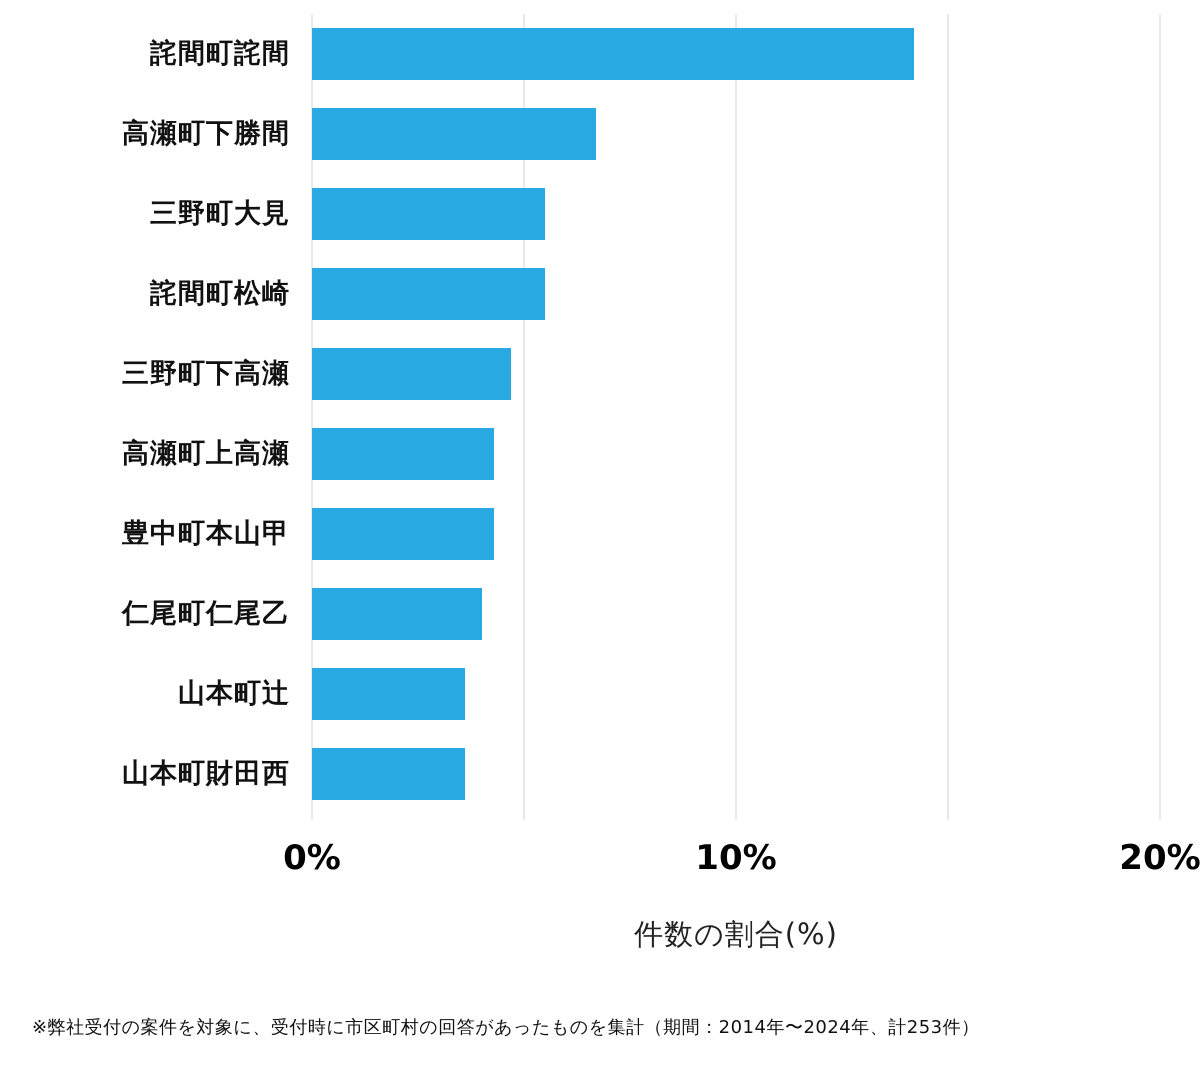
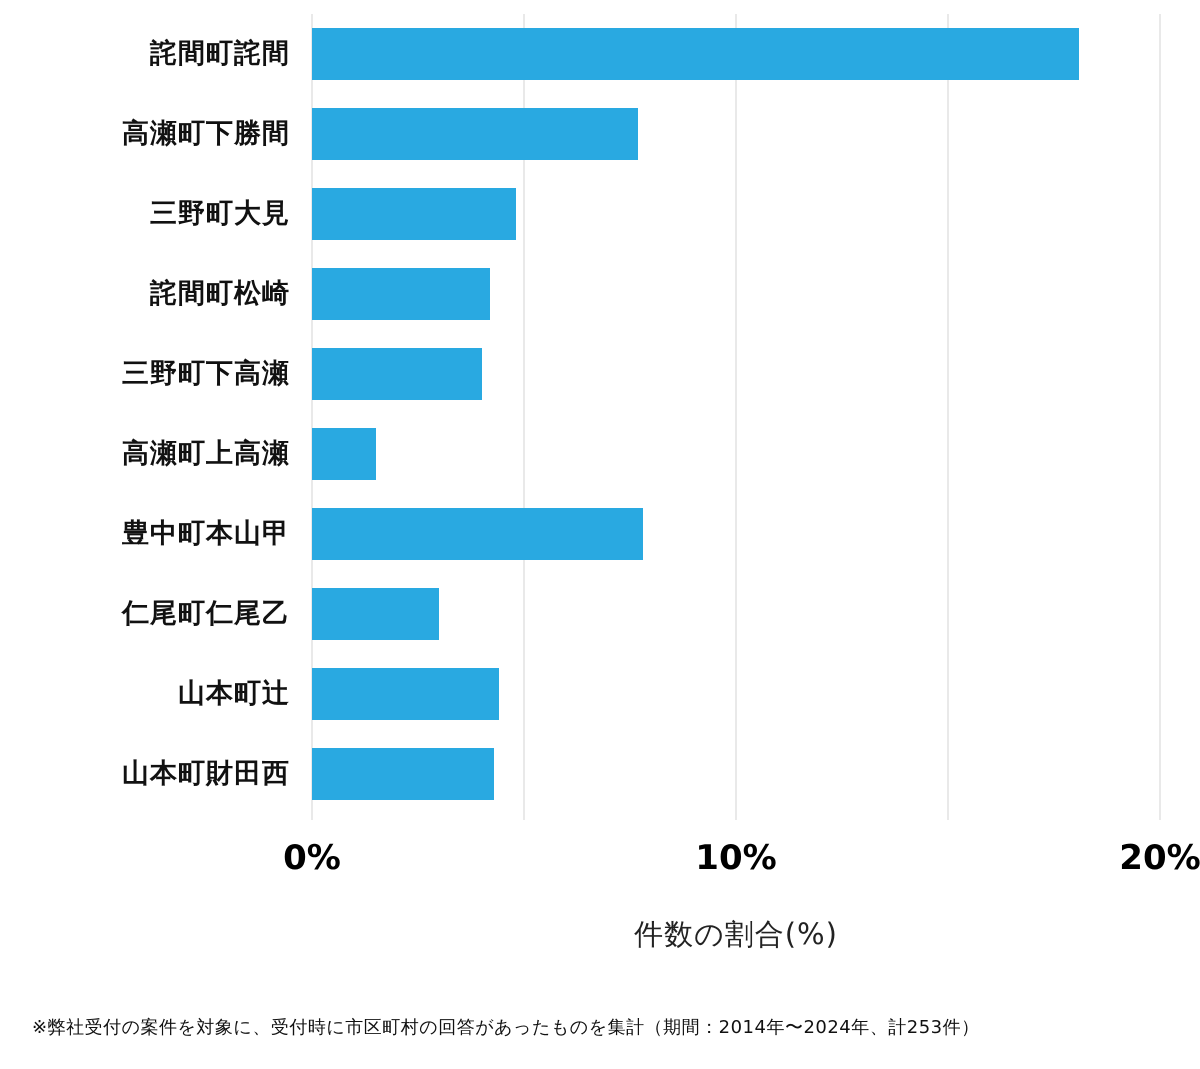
詫間町詫間: 14.2% -> 18.1%
高瀬町下勝間: 6.7% -> 7.7%
三野町大見: 5.5% -> 4.8%
詫間町松崎: 5.5% -> 4.2%
三野町下高瀬: 4.7% -> 4.0%
高瀬町上高瀬: 4.3% -> 1.5%
豊中町本山甲: 4.3% -> 7.8%
仁尾町仁尾乙: 4.0% -> 3.0%
山本町辻: 3.6% -> 4.4%
山本町財田西: 3.6% -> 4.3%
